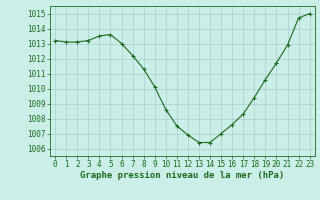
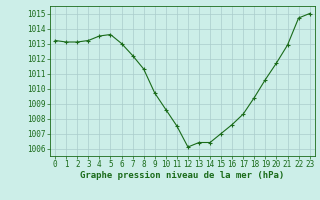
9: 1010.1 -> 1009.7
12: 1006.9 -> 1006.1
